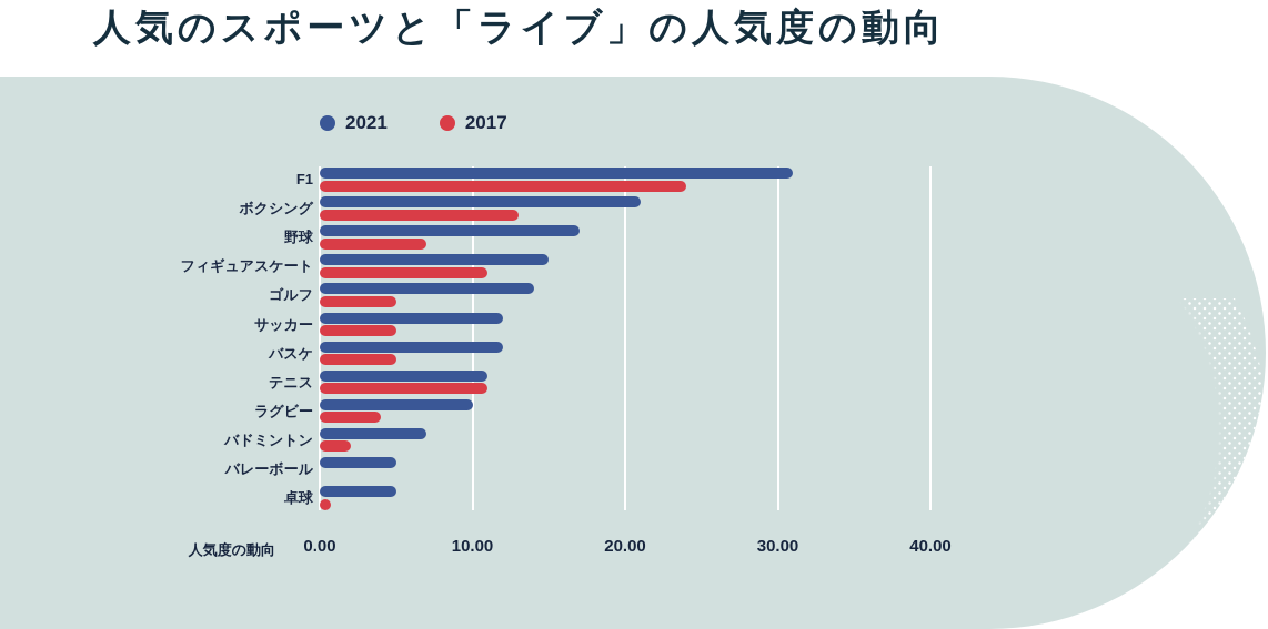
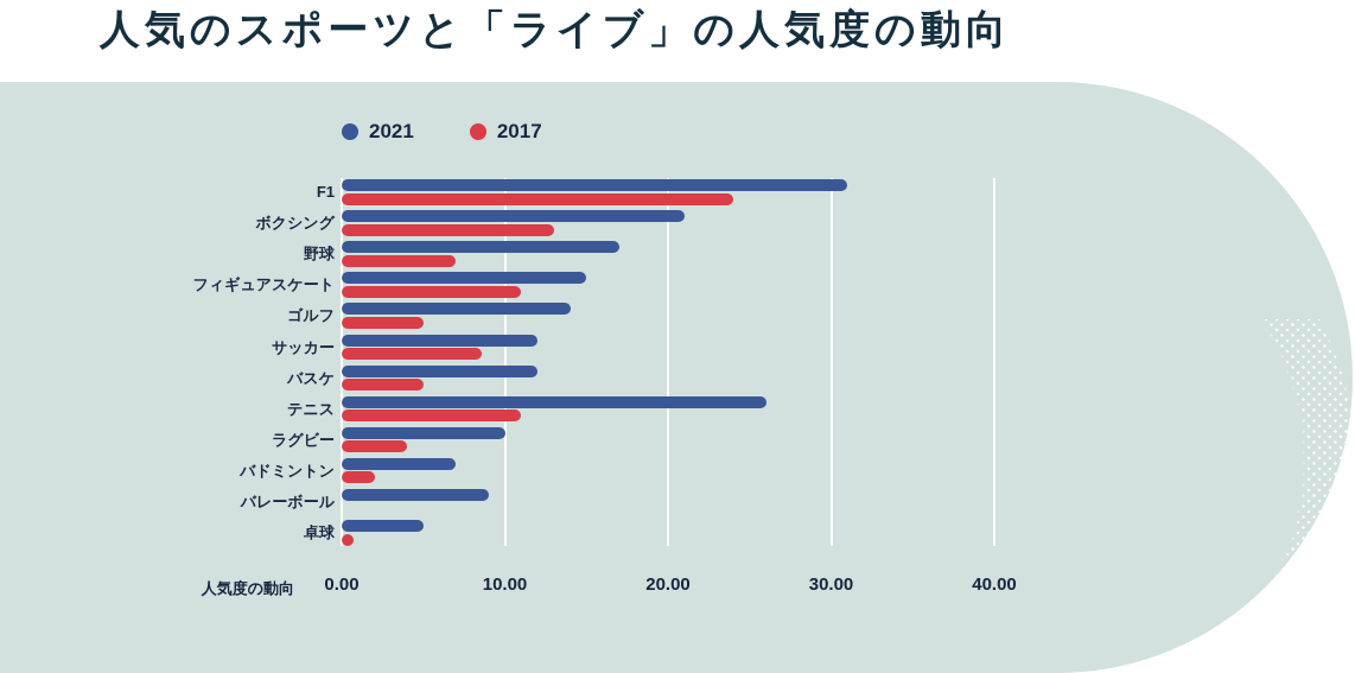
2017/サッカー: 5.0 -> 8.6
2021/テニス: 11 -> 26
2021/バレーボール: 5 -> 9
